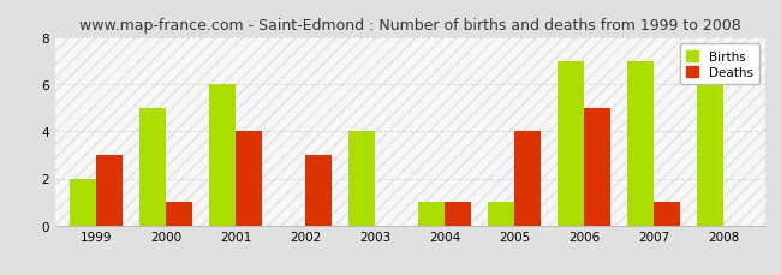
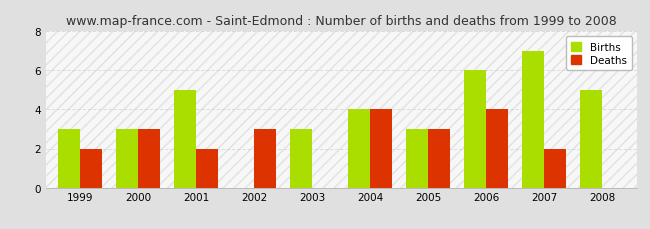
Births/1999: 2 -> 3
Deaths/1999: 3 -> 2
Births/2000: 5 -> 3
Deaths/2000: 1 -> 3
Births/2001: 6 -> 5
Deaths/2001: 4 -> 2
Births/2003: 4 -> 3
Births/2004: 1 -> 4
Deaths/2004: 1 -> 4
Births/2005: 1 -> 3
Deaths/2005: 4 -> 3
Births/2006: 7 -> 6
Deaths/2006: 5 -> 4
Deaths/2007: 1 -> 2
Births/2008: 6 -> 5
